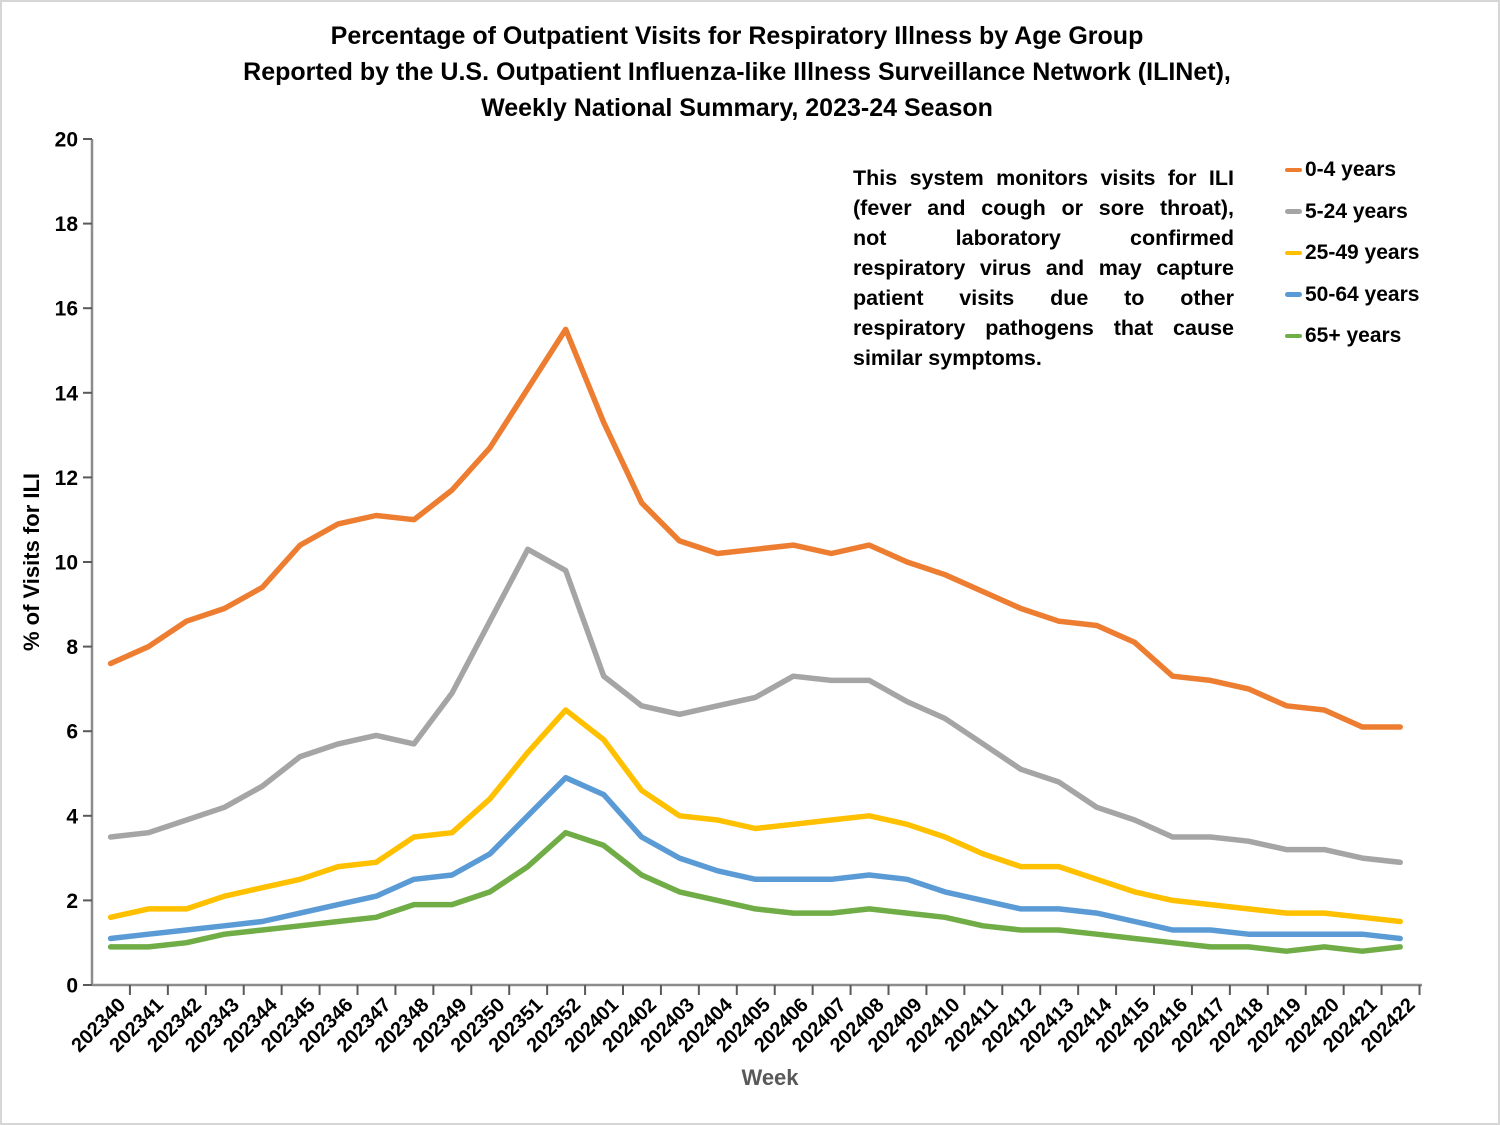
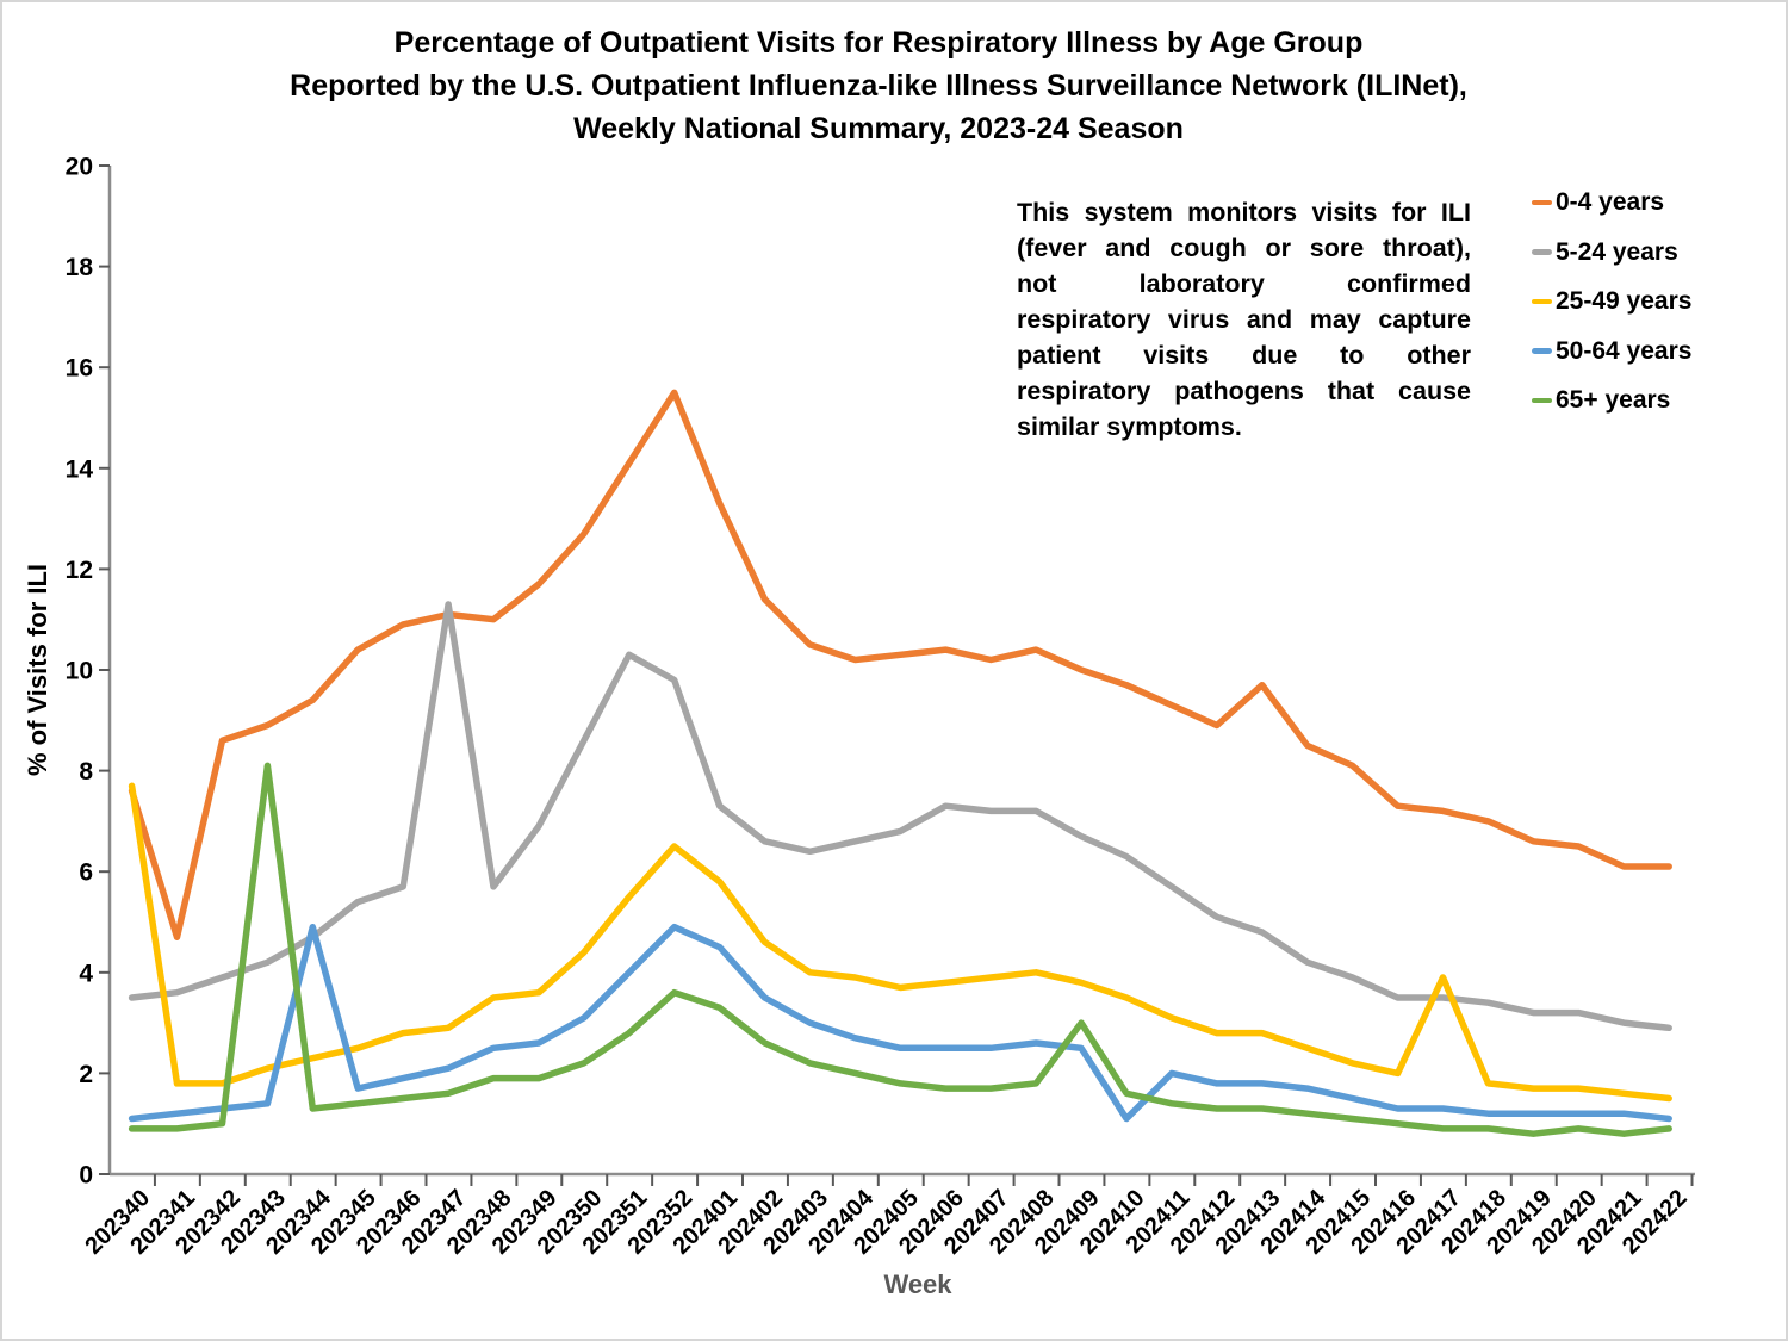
25-49 years/202340: 1.6 -> 7.7
0-4 years/202341: 8.0 -> 4.7
65+ years/202343: 1.2 -> 8.1
50-64 years/202344: 1.5 -> 4.9
5-24 years/202347: 5.9 -> 11.3
65+ years/202409: 1.7 -> 3.0
50-64 years/202410: 2.2 -> 1.1
0-4 years/202413: 8.6 -> 9.7
25-49 years/202417: 1.9 -> 3.9
